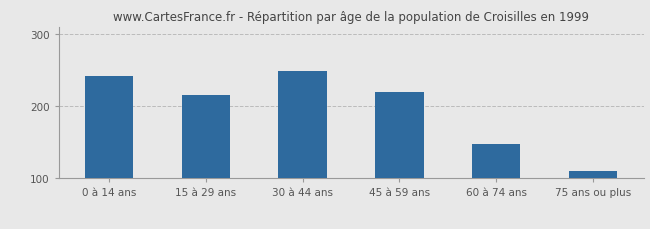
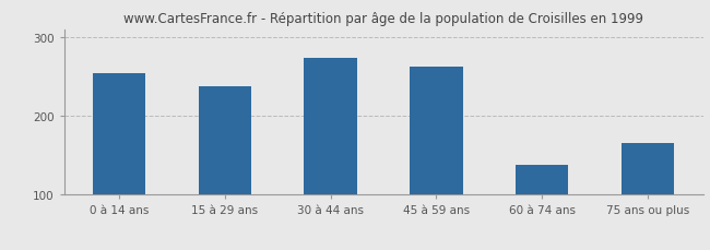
0 à 14 ans: 242 -> 254
15 à 29 ans: 215 -> 238
30 à 44 ans: 248 -> 274
45 à 59 ans: 220 -> 262
60 à 74 ans: 148 -> 138
75 ans ou plus: 110 -> 166
